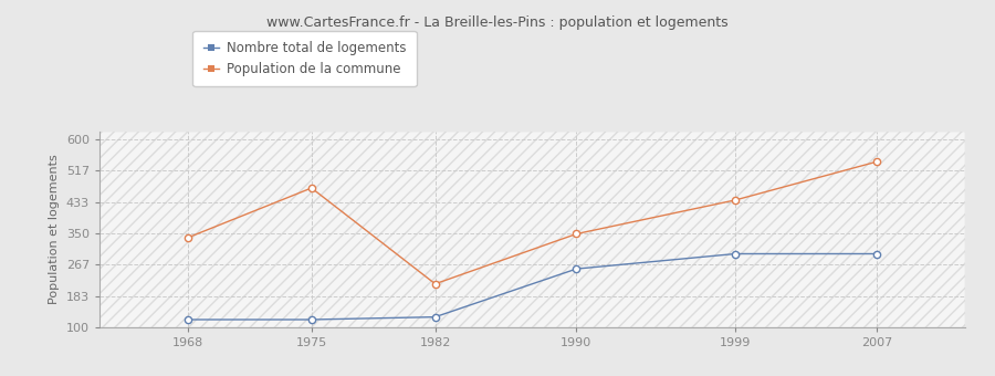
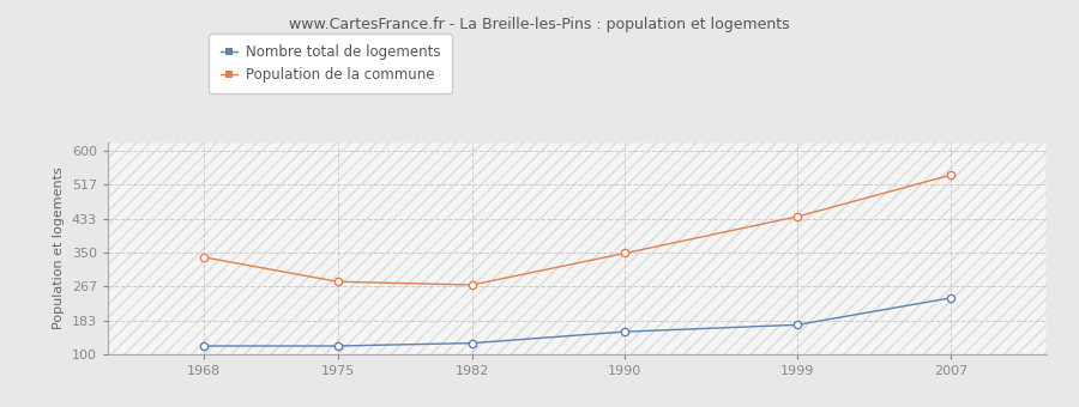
Population de la commune/1975: 470 -> 278
Population de la commune/1982: 215 -> 270
Nombre total de logements/1990: 255 -> 155
Nombre total de logements/1999: 295 -> 172
Nombre total de logements/2007: 295 -> 238
